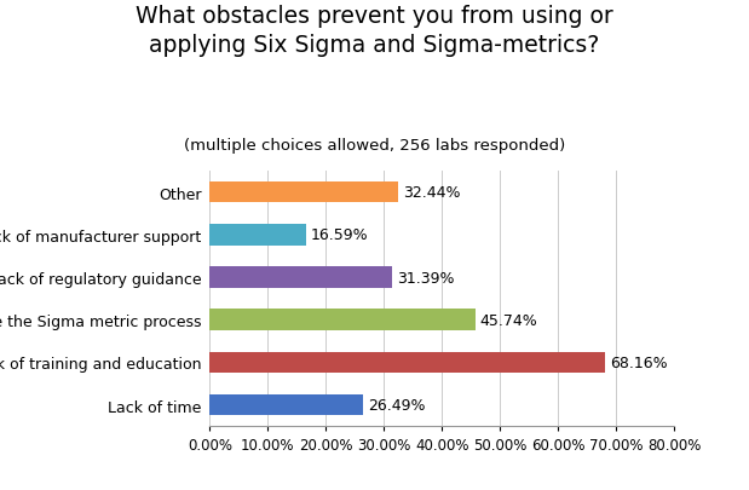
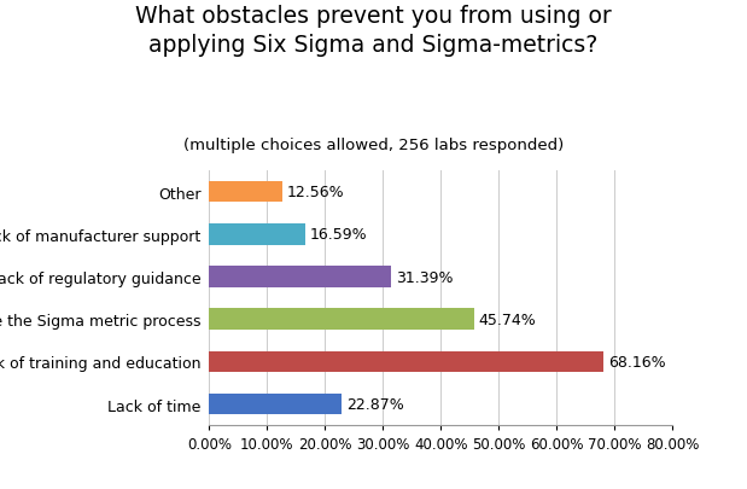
Other: 32.44% -> 12.56%
Lack of time: 26.49% -> 22.87%
